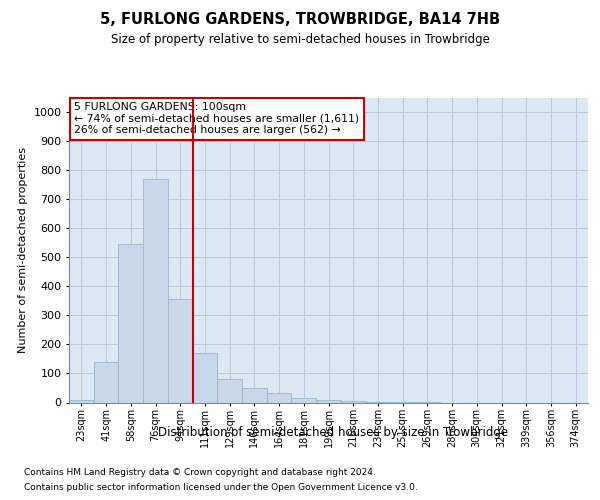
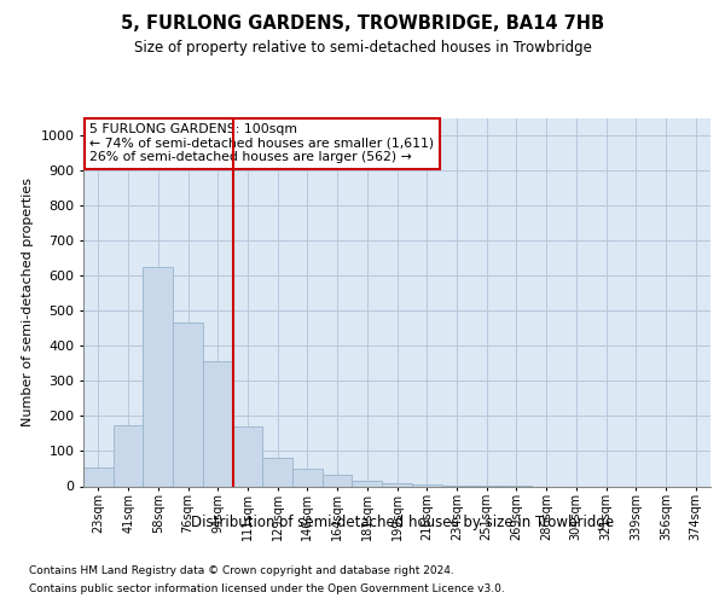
23sqm: 8 -> 55
41sqm: 138 -> 175
58sqm: 545 -> 625
76sqm: 770 -> 465
